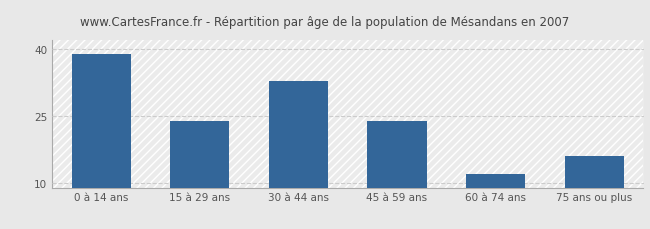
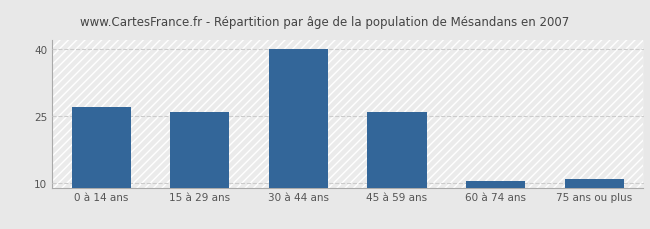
0 à 14 ans: 39.0 -> 27.0
15 à 29 ans: 24.0 -> 26.0
30 à 44 ans: 33.0 -> 40.0
45 à 59 ans: 24.0 -> 26.0
60 à 74 ans: 12.0 -> 10.5
75 ans ou plus: 16.0 -> 11.0
